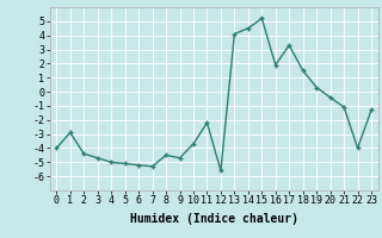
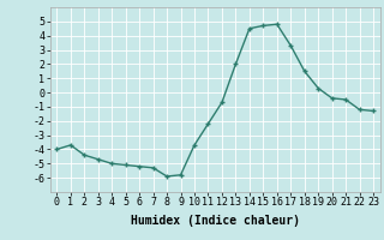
1: -2.9 -> -3.7
8: -4.5 -> -5.9
9: -4.7 -> -5.8
12: -5.6 -> -0.7
13: 4.1 -> 2.0
15: 5.2 -> 4.7
16: 1.9 -> 4.8
21: -1.1 -> -0.5
22: -4.0 -> -1.2
